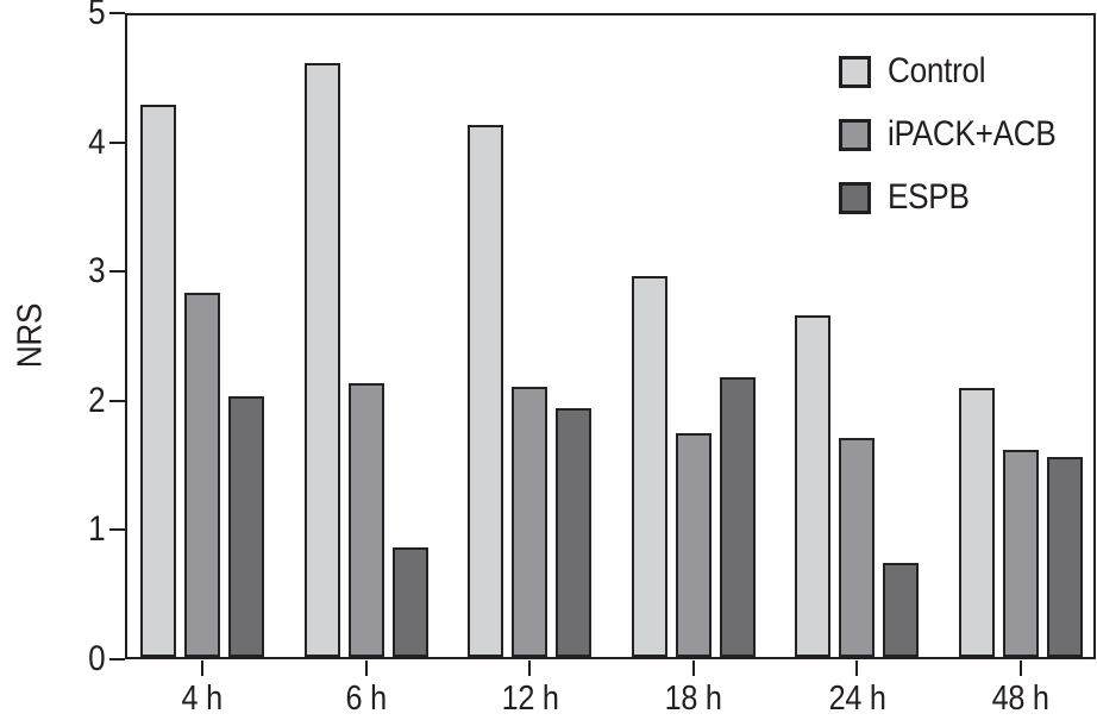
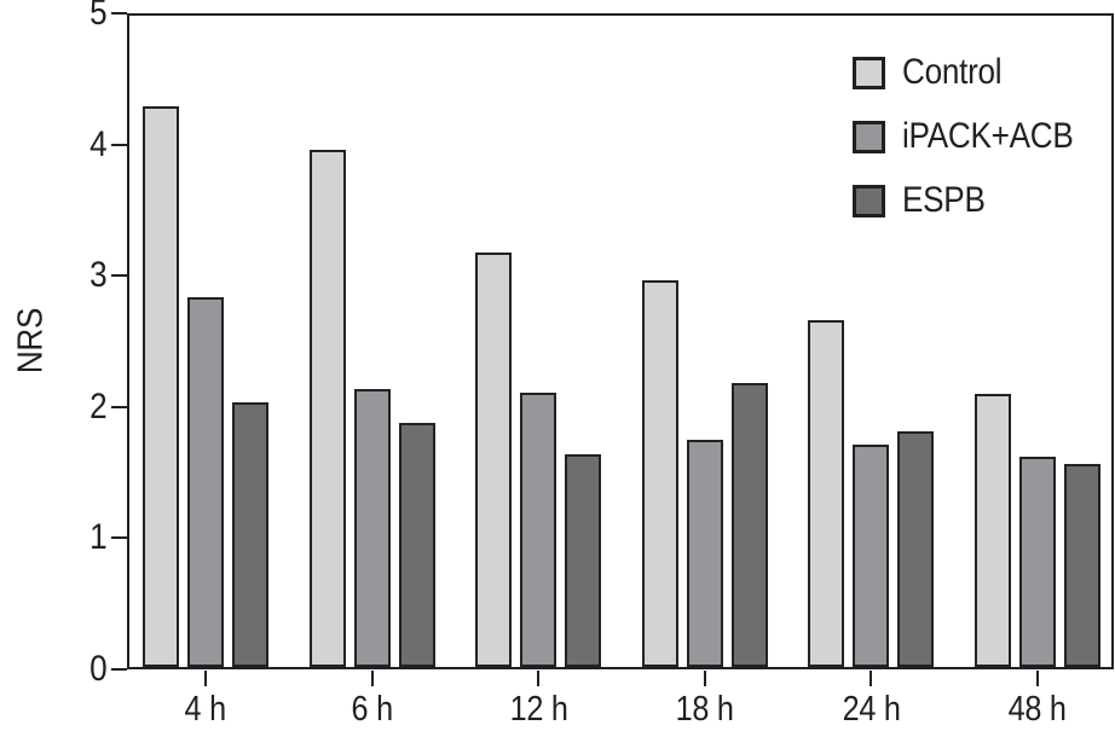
Control/6 h: 4.63 -> 3.97
ESPB/6 h: 0.85 -> 1.87
Control/12 h: 4.15 -> 3.18
ESPB/12 h: 1.94 -> 1.63
ESPB/24 h: 0.73 -> 1.81
